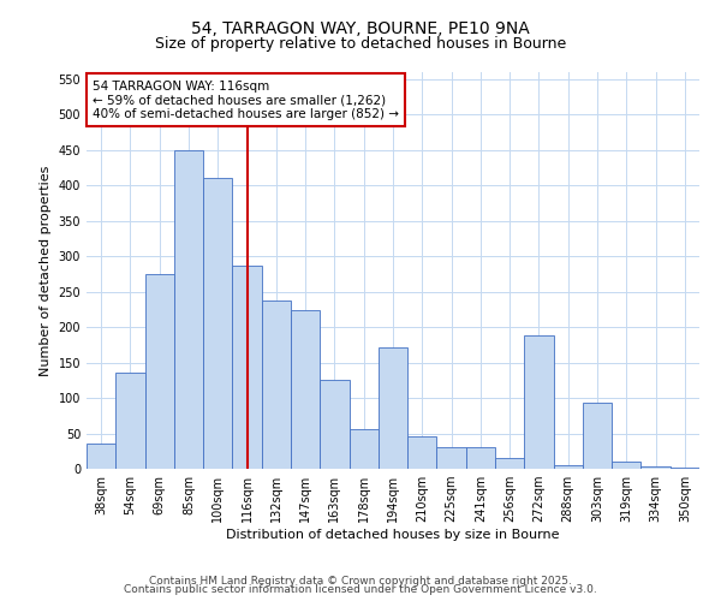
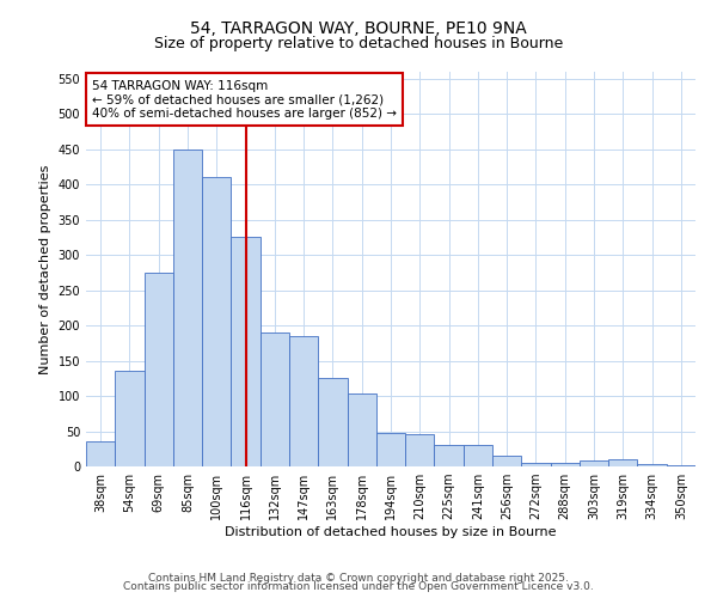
116sqm: 286 -> 325
132sqm: 238 -> 190
147sqm: 224 -> 185
178sqm: 56 -> 103
194sqm: 172 -> 47
272sqm: 188 -> 5
303sqm: 94 -> 8
